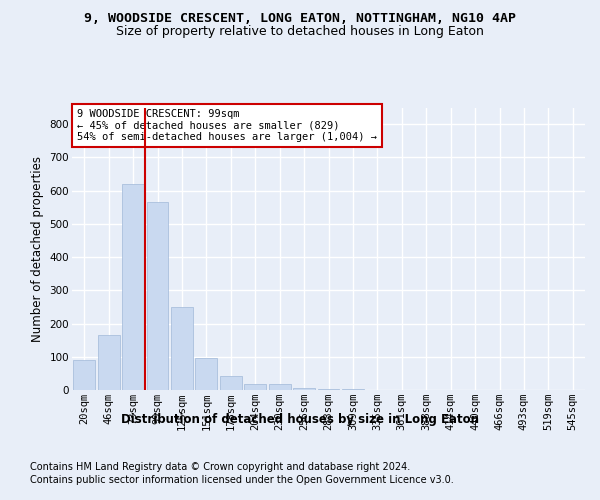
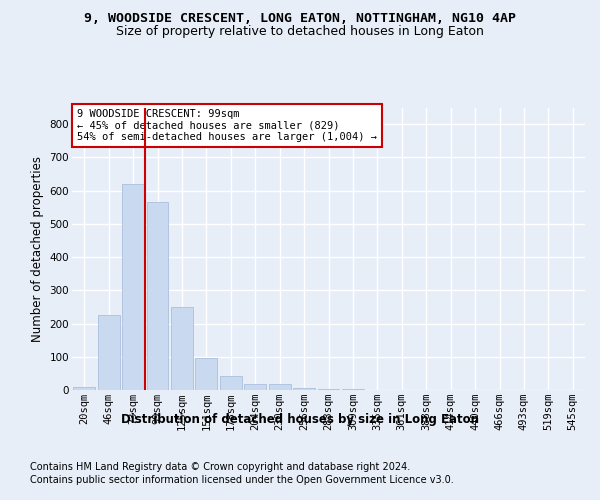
20sqm: 90 -> 8
46sqm: 165 -> 225
